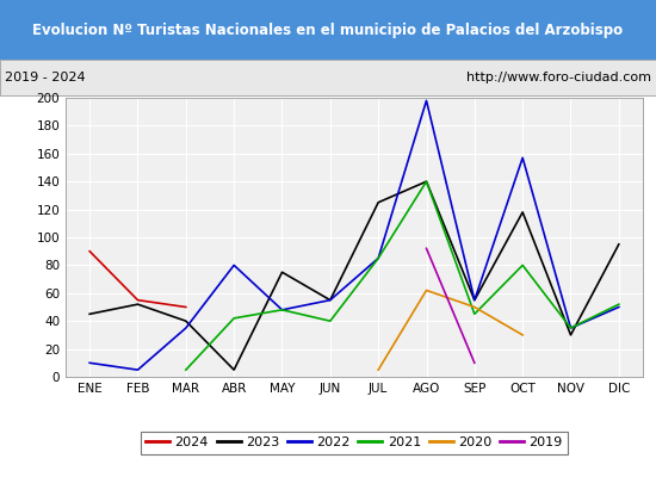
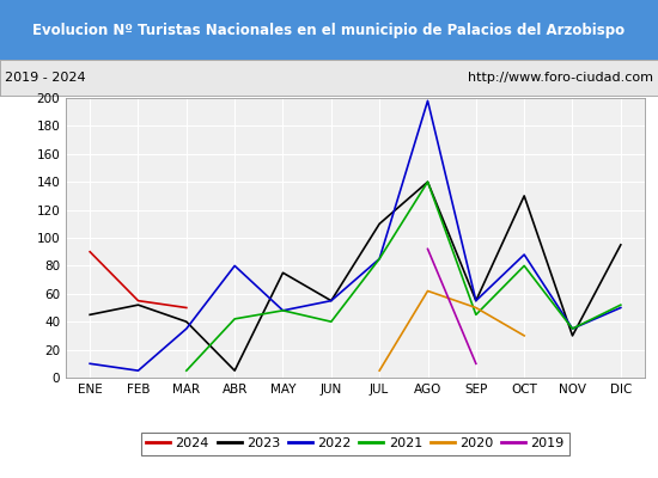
2023/JUL: 125 -> 110
2023/OCT: 118 -> 130
2022/OCT: 157 -> 88
